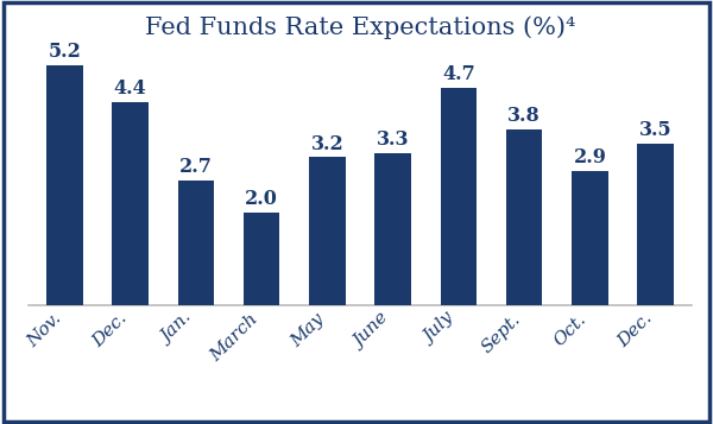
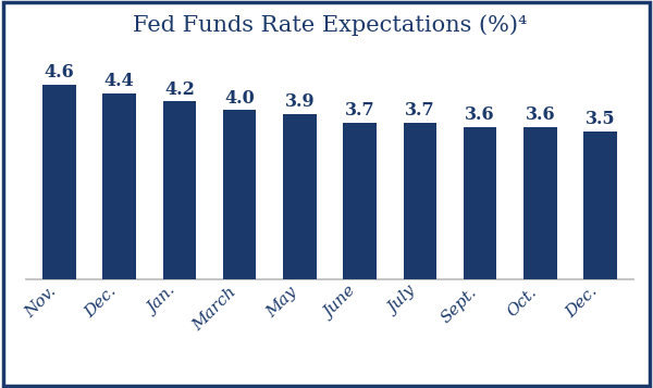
Nov.: 5.2 -> 4.6
Jan.: 2.7 -> 4.2
March: 2.0 -> 4.0
May: 3.2 -> 3.9
June: 3.3 -> 3.7
July: 4.7 -> 3.7
Sept.: 3.8 -> 3.6
Oct.: 2.9 -> 3.6
